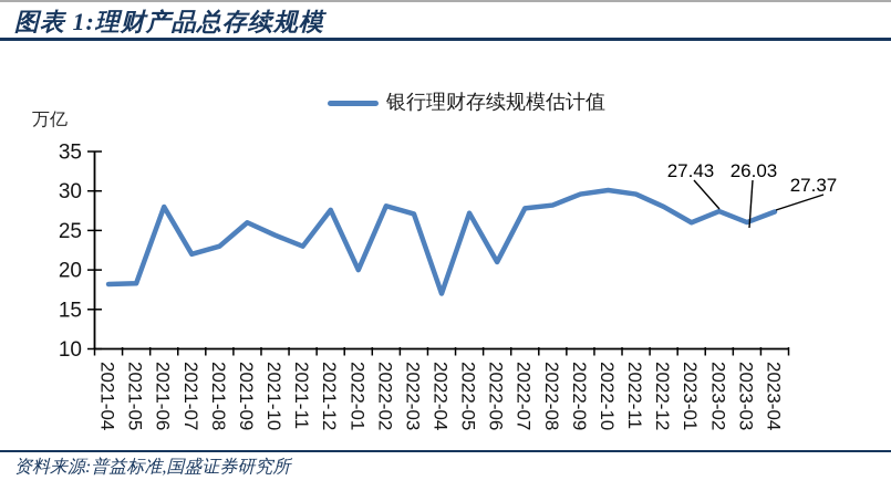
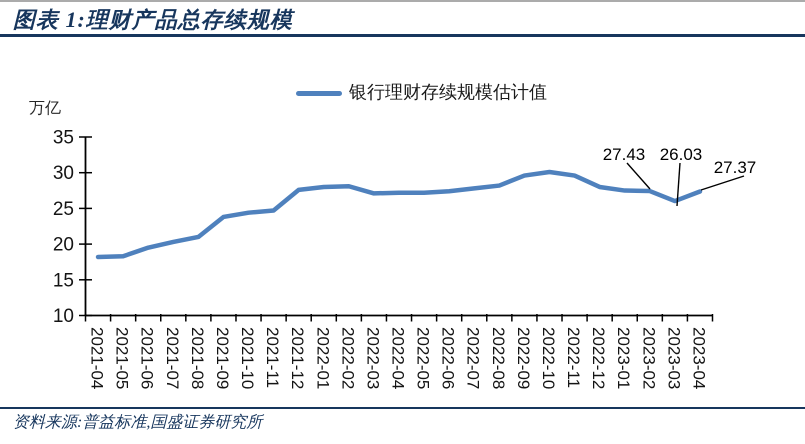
2021-06: 28 -> 20
2021-07: 22 -> 20
2021-08: 23 -> 21
2021-09: 26 -> 24
2021-11: 23 -> 25
2022-01: 20 -> 28
2022-04: 17 -> 27
2022-06: 21 -> 27
2023-01: 26 -> 28
